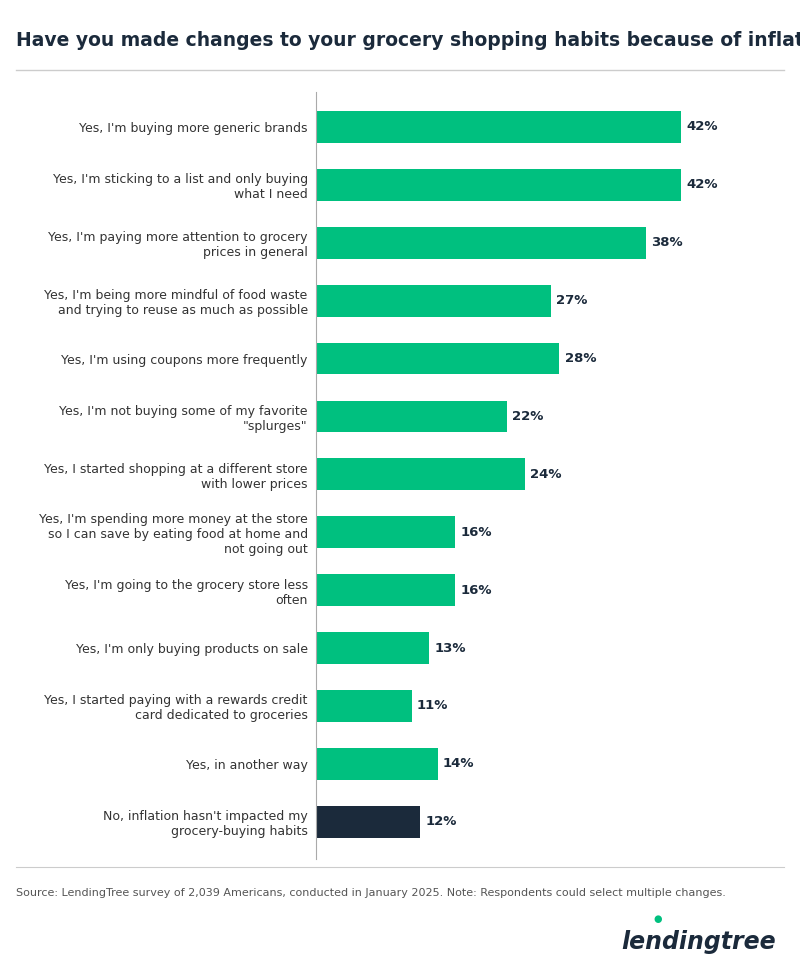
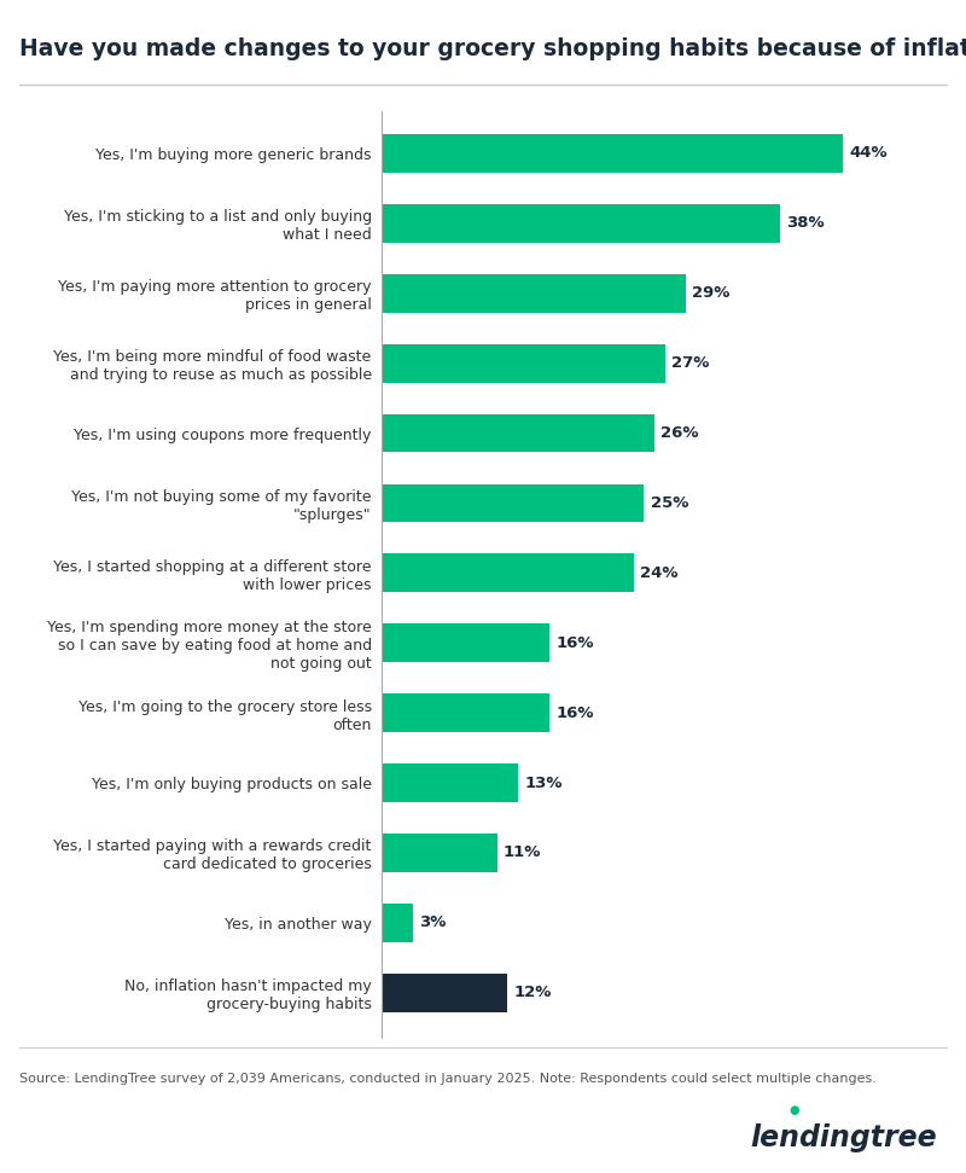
Yes, I'm buying more generic brands: 42% -> 44%
Yes, I'm sticking to a list and only buying what I need: 42% -> 38%
Yes, I'm paying more attention to grocery prices in general: 38% -> 29%
Yes, I'm using coupons more frequently: 28% -> 26%
Yes, I'm not buying some of my favorite "splurges": 22% -> 25%
Yes, in another way: 14% -> 3%
